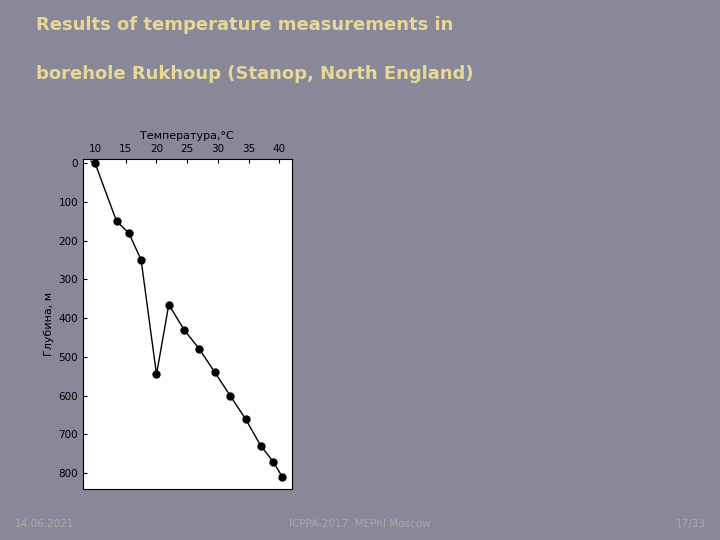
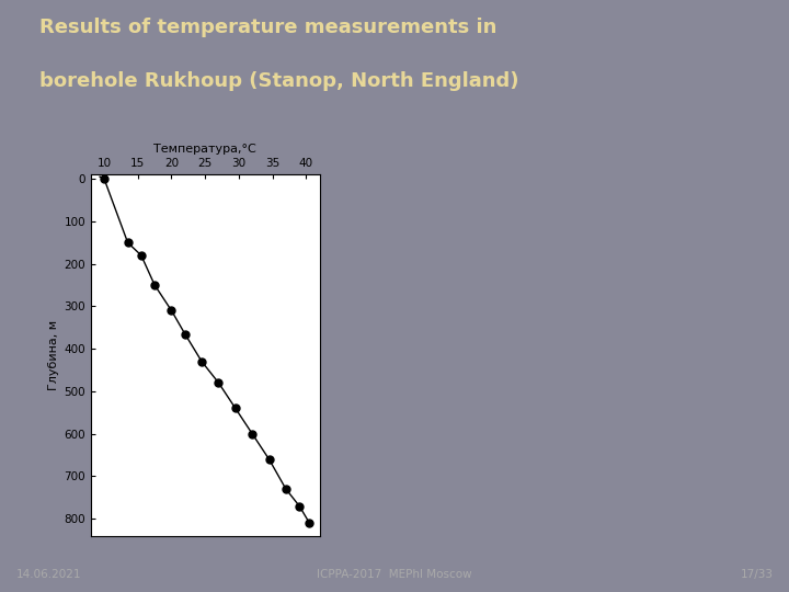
20: 545 -> 310
